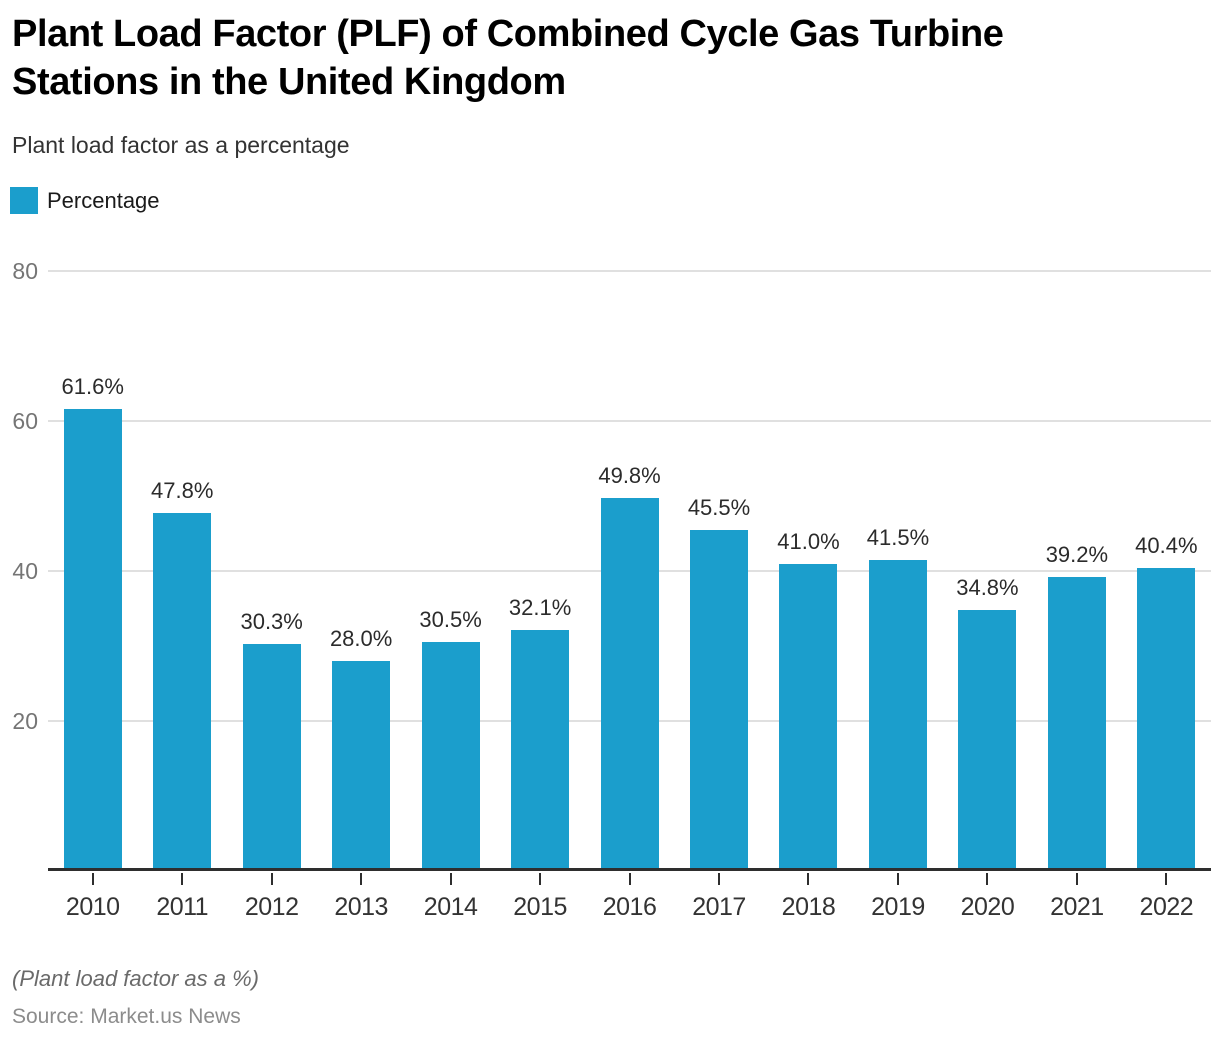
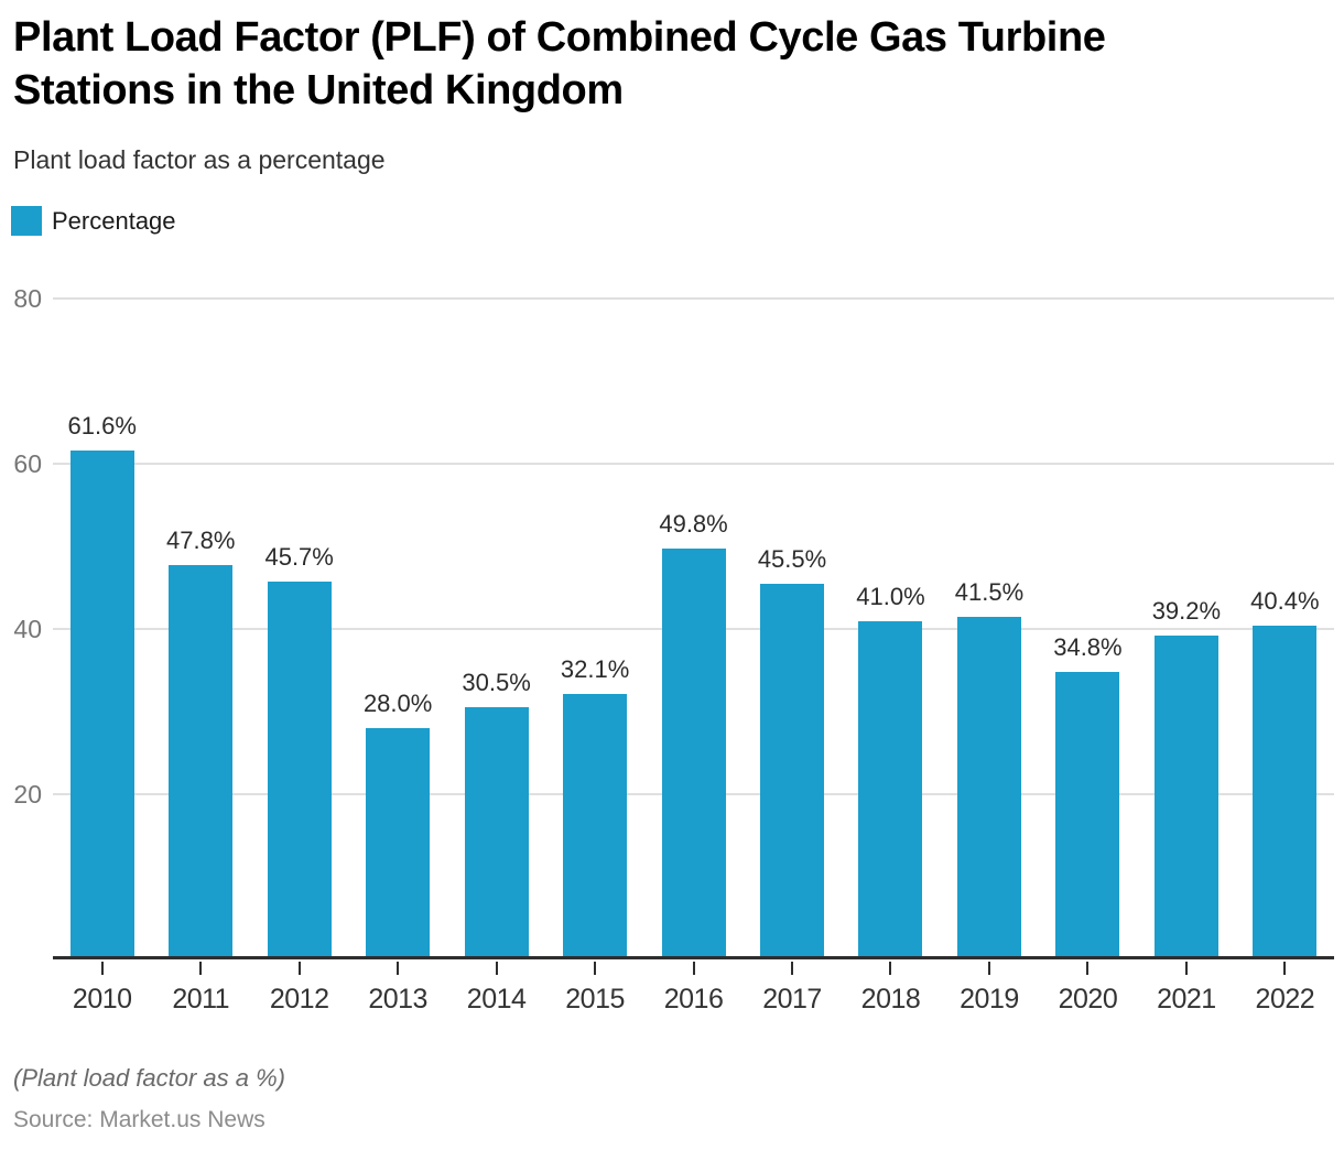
2012: 30.3% -> 45.7%
